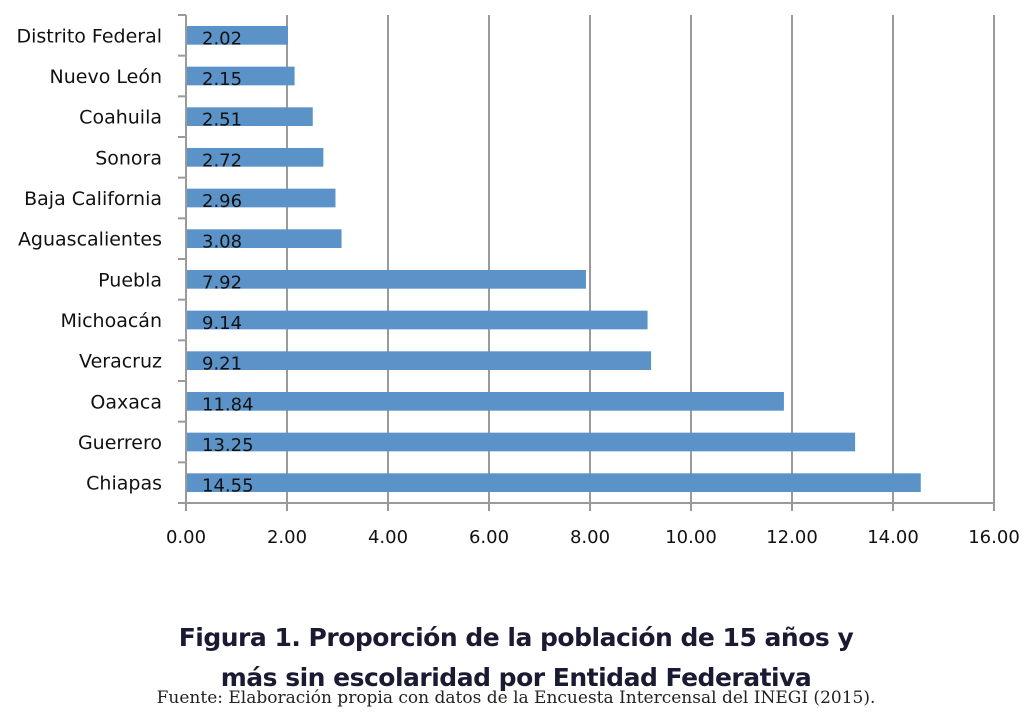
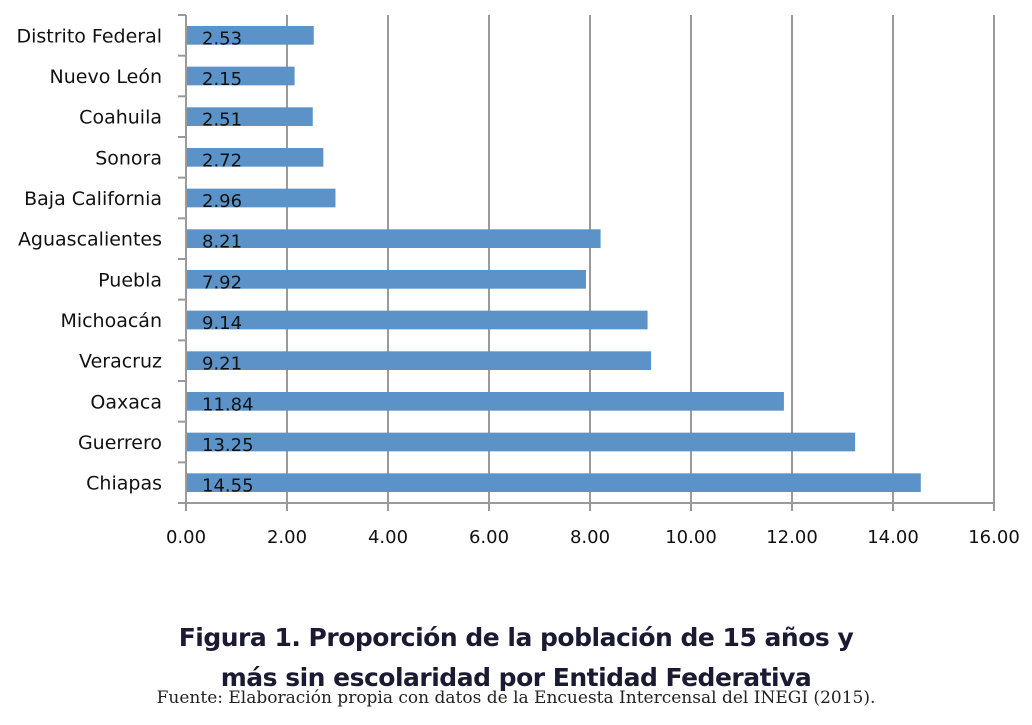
Distrito Federal: 2.02 -> 2.53
Aguascalientes: 3.08 -> 8.21
